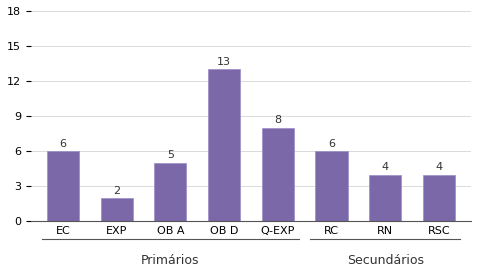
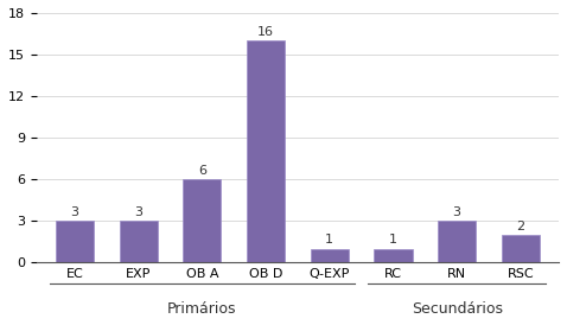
EC: 6 -> 3
EXP: 2 -> 3
OB A: 5 -> 6
OB D: 13 -> 16
Q-EXP: 8 -> 1
RC: 6 -> 1
RN: 4 -> 3
RSC: 4 -> 2
